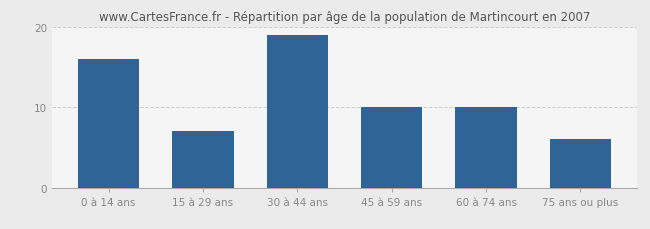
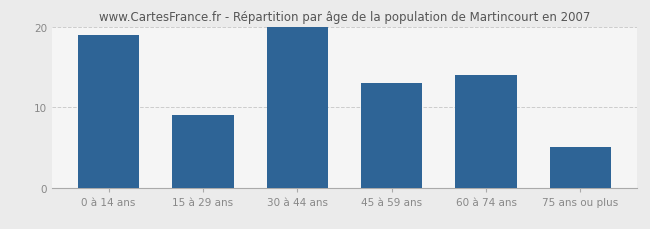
0 à 14 ans: 16 -> 19
15 à 29 ans: 7 -> 9
30 à 44 ans: 19 -> 20
45 à 59 ans: 10 -> 13
60 à 74 ans: 10 -> 14
75 ans ou plus: 6 -> 5
